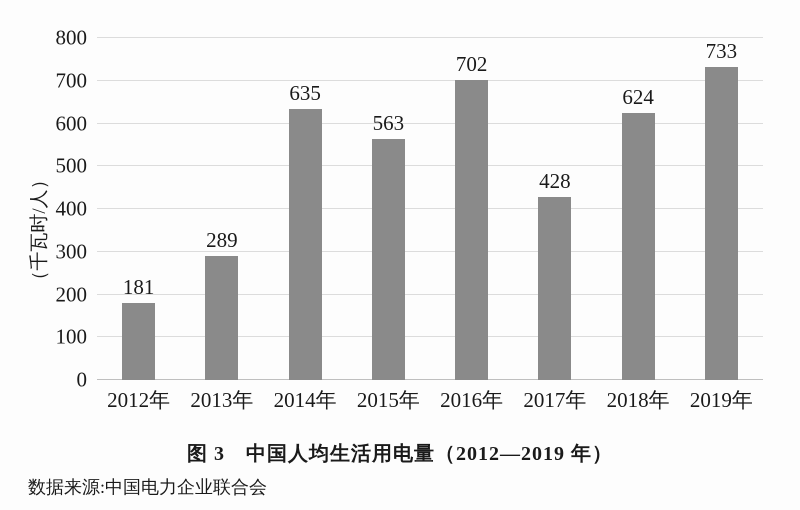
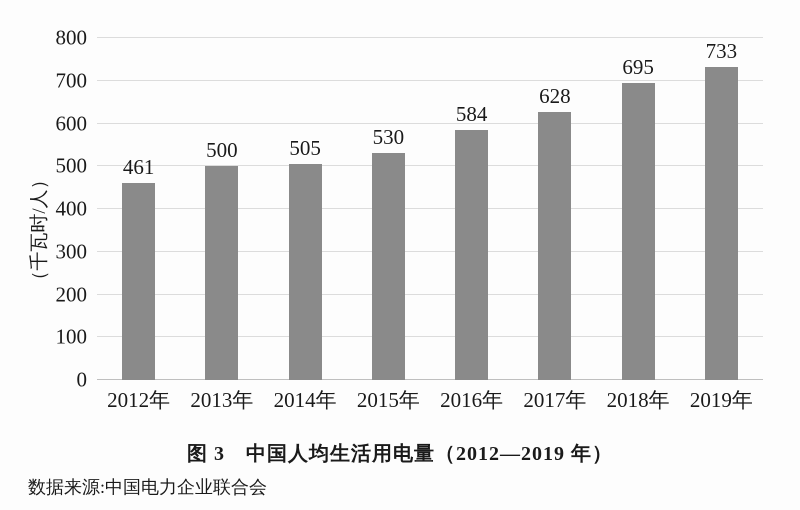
2012年: 181 -> 461
2013年: 289 -> 500
2014年: 635 -> 505
2015年: 563 -> 530
2016年: 702 -> 584
2017年: 428 -> 628
2018年: 624 -> 695
